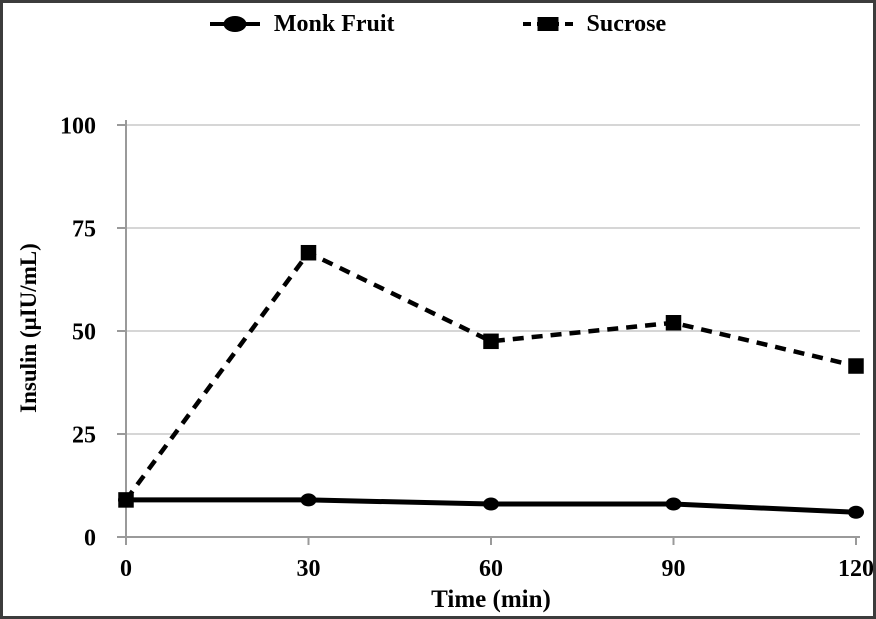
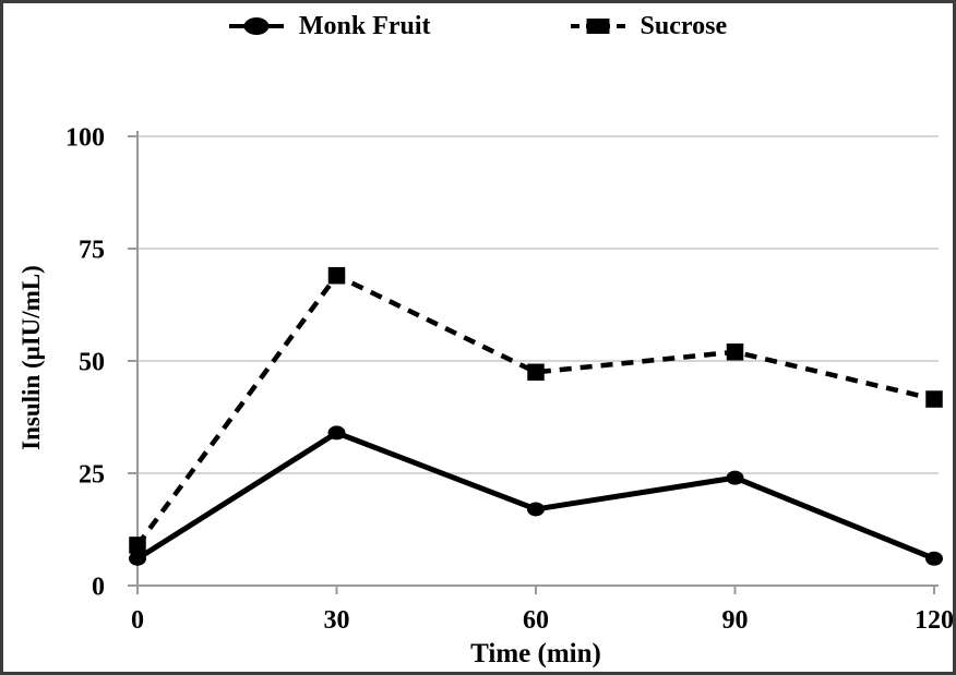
Monk Fruit/0: 9 -> 6
Monk Fruit/30: 9 -> 34
Monk Fruit/60: 8 -> 17
Monk Fruit/90: 8 -> 24
